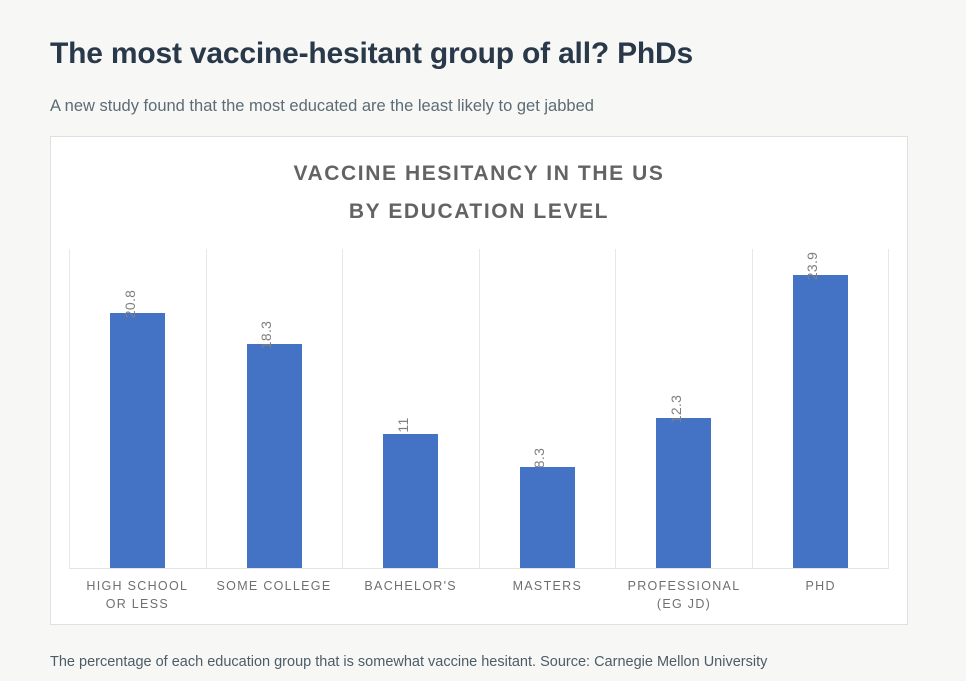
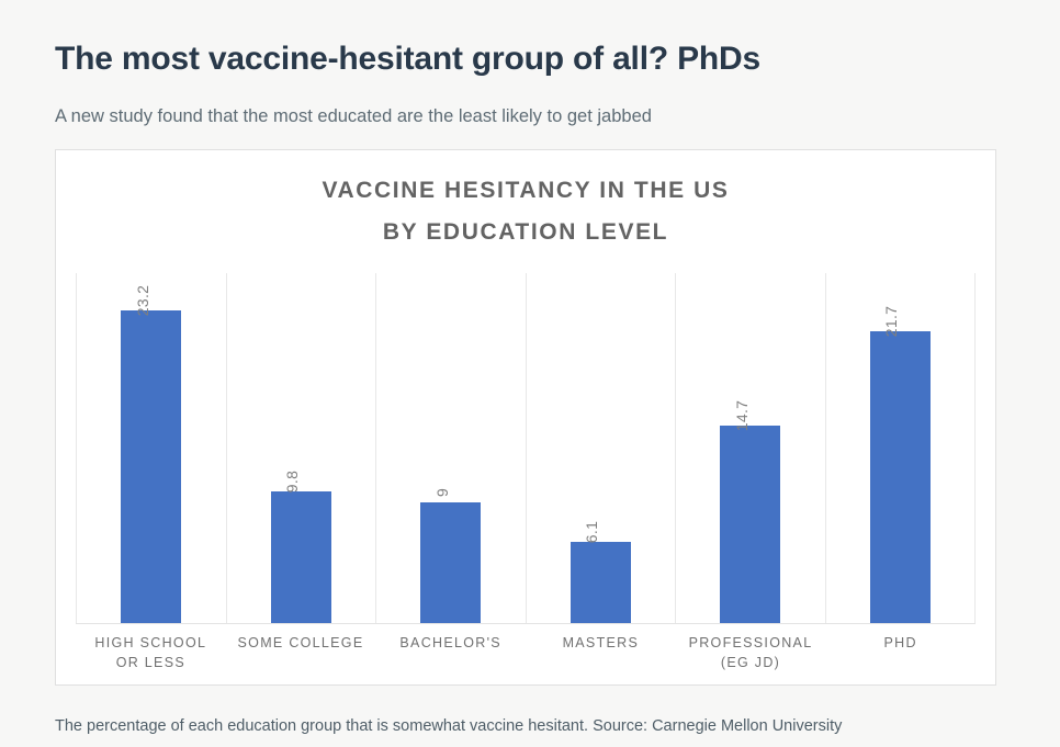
HIGH SCHOOL OR LESS: 20.8 -> 23.2
SOME COLLEGE: 18.3 -> 9.8
BACHELOR'S: 11 -> 9
MASTERS: 8.3 -> 6.1
PROFESSIONAL (EG JD): 12.3 -> 14.7
PHD: 23.9 -> 21.7
